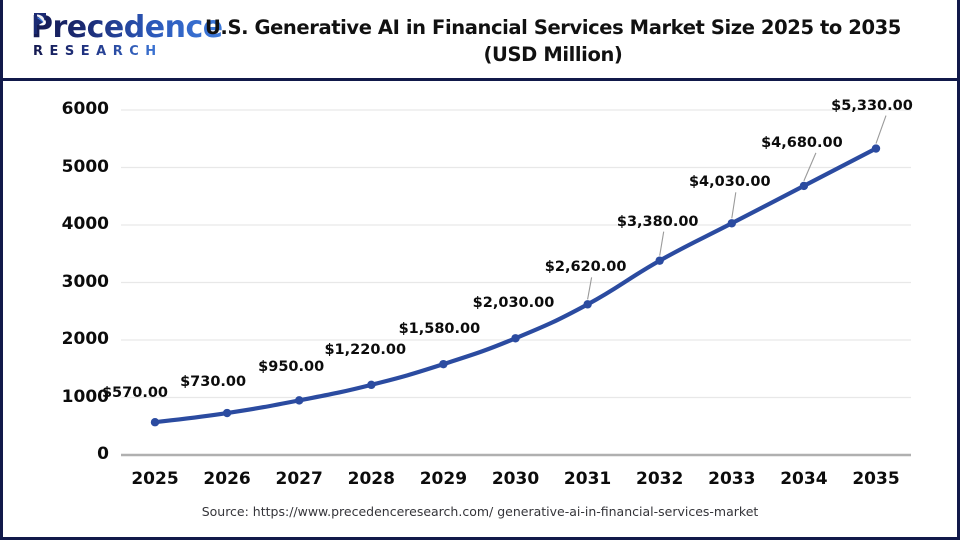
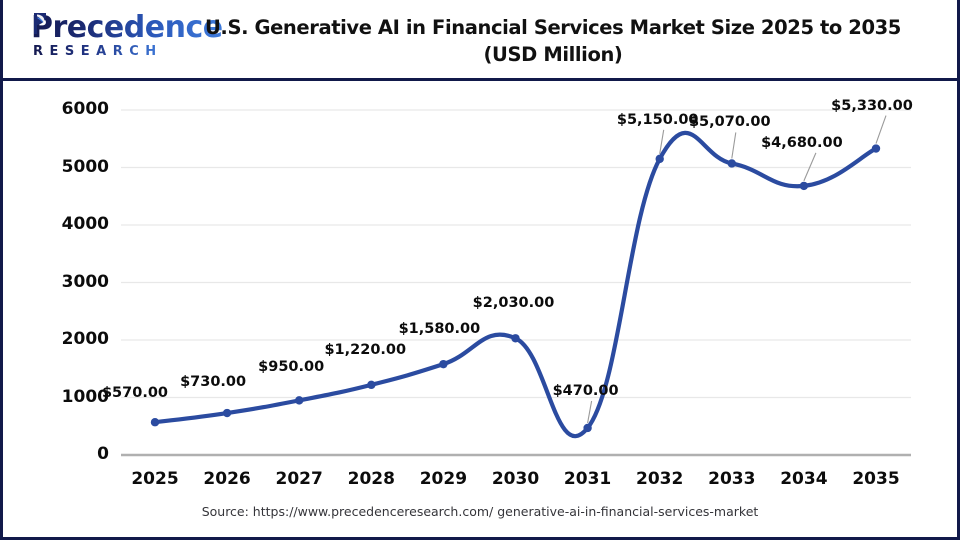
2031: $2,620.00 -> $470.00
2032: $3,380.00 -> $5,150.00
2033: $4,030.00 -> $5,070.00
